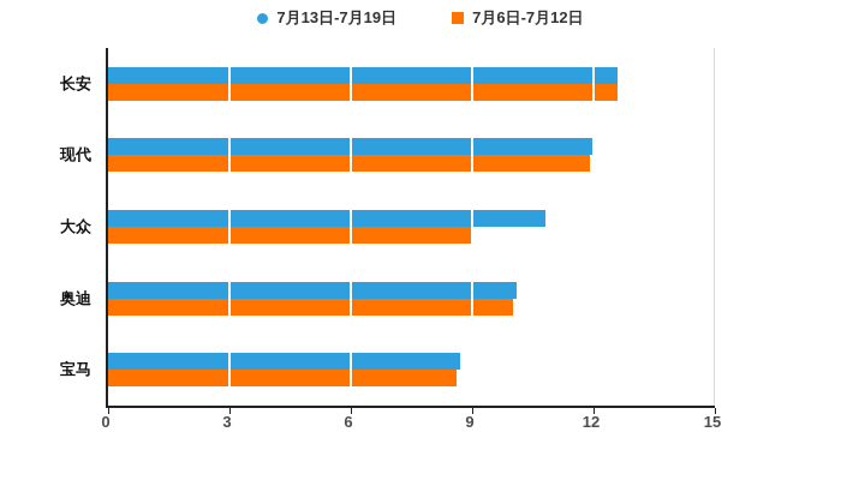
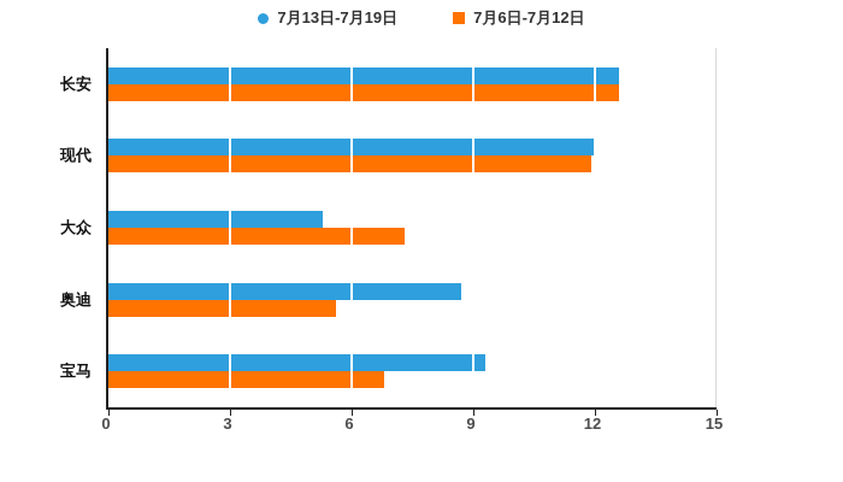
7月13日-7月19日/大众: 10.8 -> 5.3
7月6日-7月12日/大众: 9.0 -> 7.3
7月13日-7月19日/奥迪: 10.1 -> 8.7
7月6日-7月12日/奥迪: 10.0 -> 5.6
7月13日-7月19日/宝马: 8.7 -> 9.3
7月6日-7月12日/宝马: 8.6 -> 6.8
